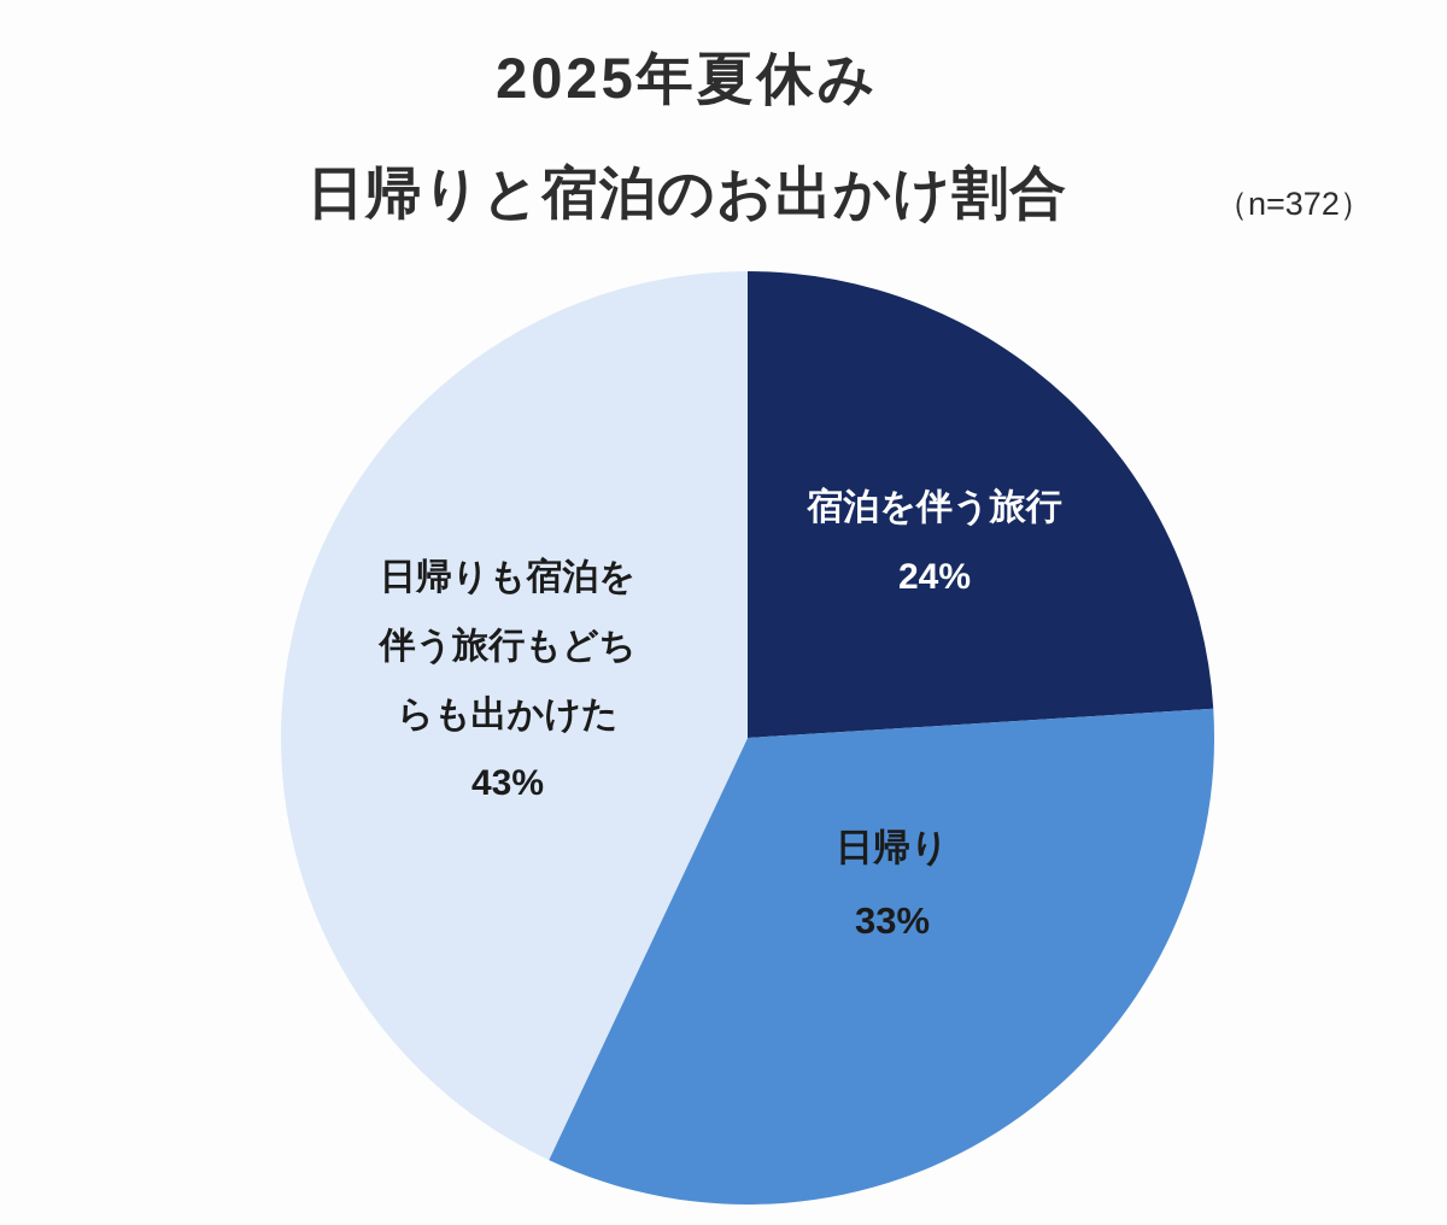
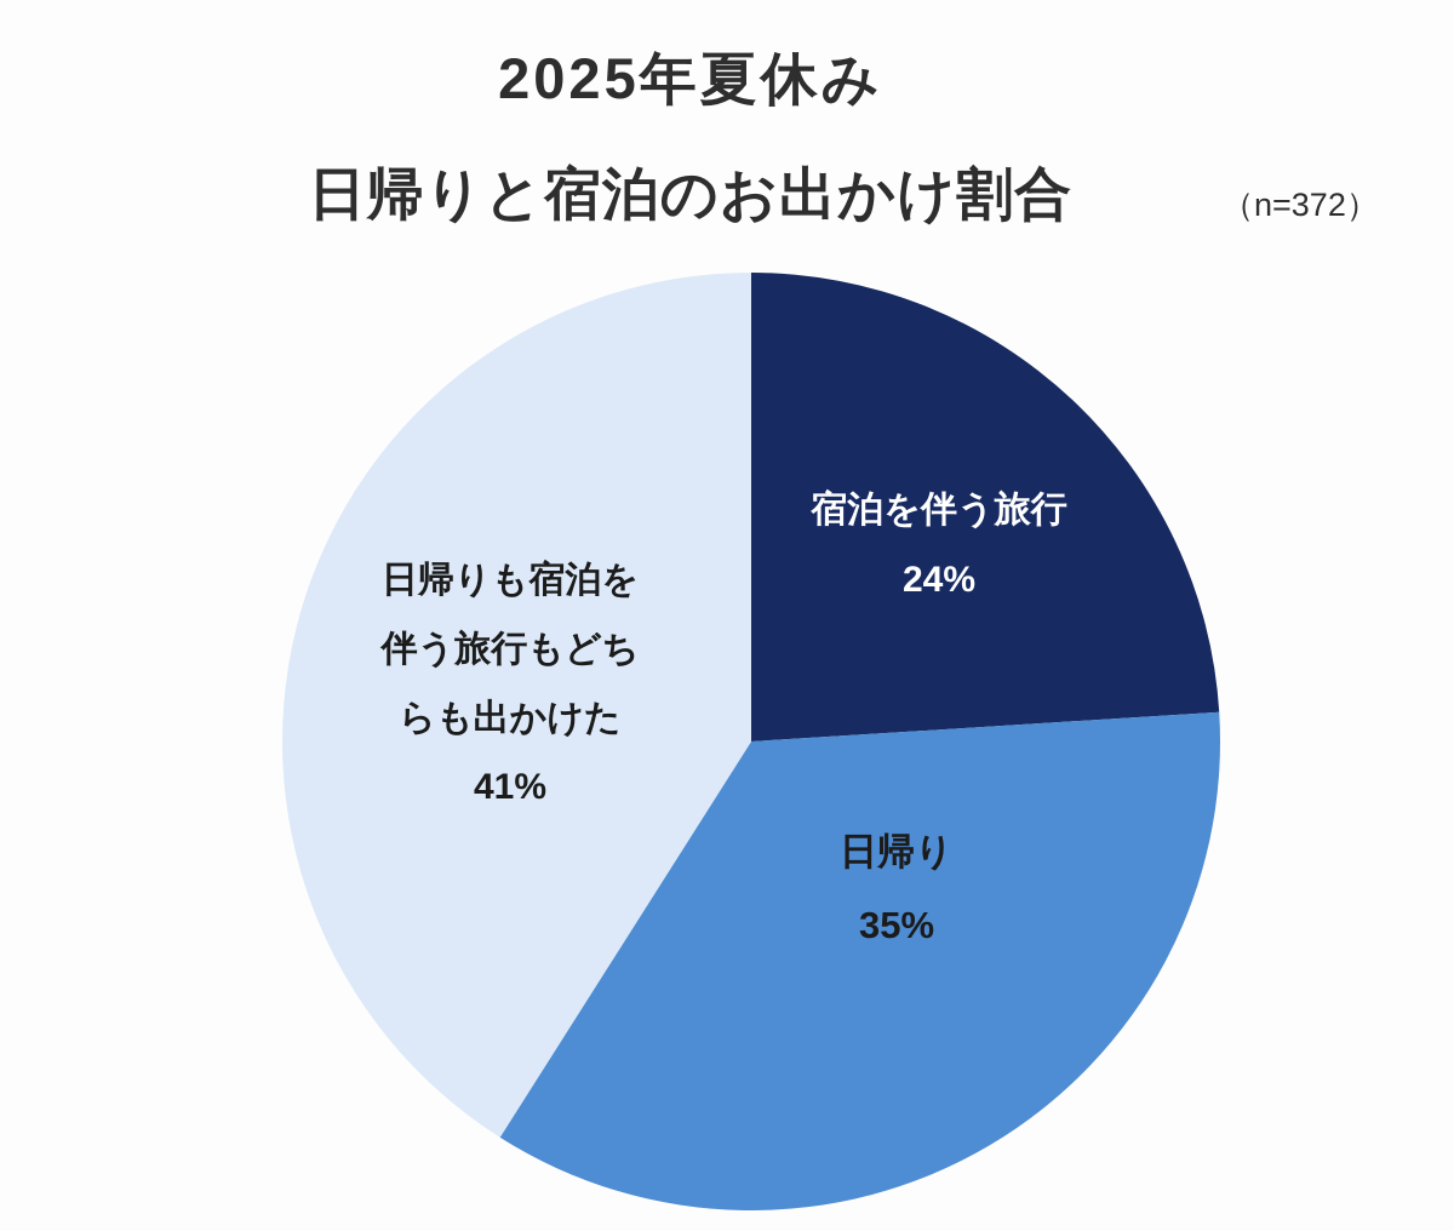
日帰り: 33% -> 35%
日帰りも宿泊を伴う旅行もどちらも出かけた: 43% -> 41%
